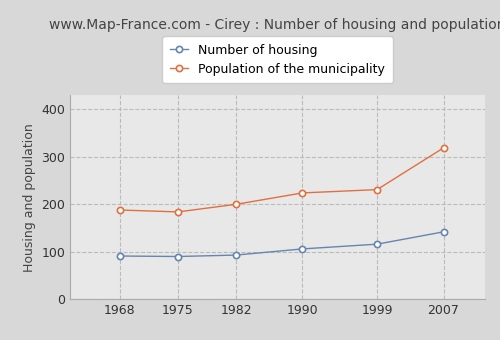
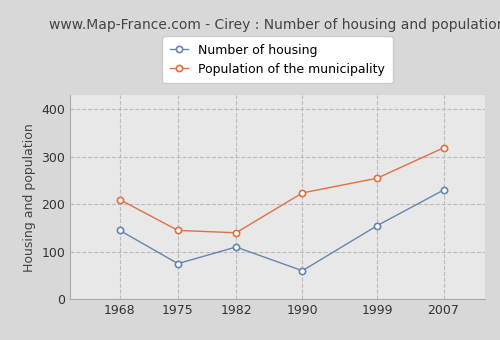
Number of housing/1968: 91 -> 145
Population of the municipality/1968: 188 -> 210
Number of housing/1975: 90 -> 75
Population of the municipality/1975: 184 -> 145
Number of housing/1982: 93 -> 110
Population of the municipality/1982: 200 -> 140
Number of housing/1990: 106 -> 60
Number of housing/1999: 116 -> 155
Population of the municipality/1999: 231 -> 255
Number of housing/2007: 142 -> 230
